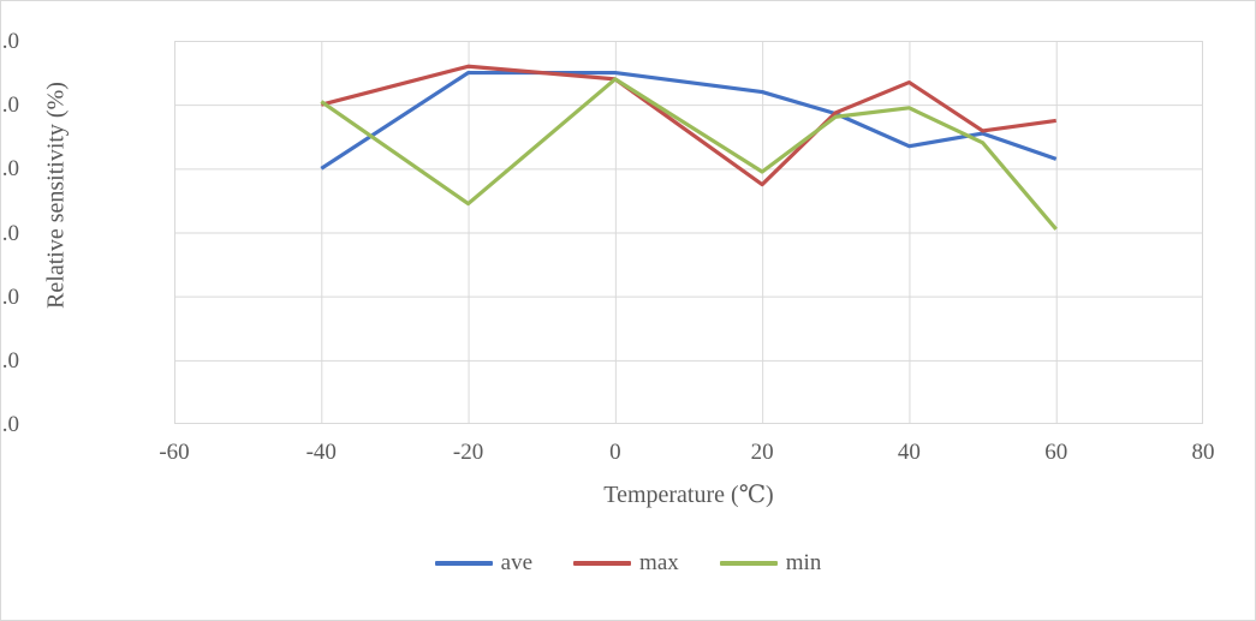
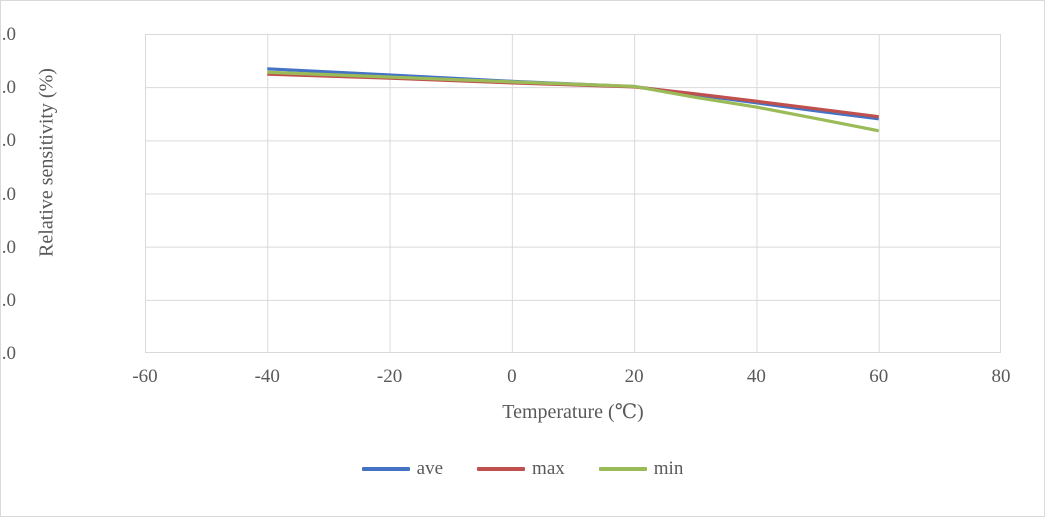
ave/-40: 80 -> 107
max/-40: 100 -> 105
min/-40: 101 -> 106
ave/-20: 110 -> 105
max/-20: 112 -> 103
min/-20: 69 -> 104
ave/0: 110 -> 102
max/0: 108 -> 102
min/0: 108 -> 102
ave/20: 104 -> 100
max/20: 75 -> 100
min/20: 79 -> 100
ave/40: 87 -> 94
max/40: 107 -> 95
min/40: 99 -> 92
ave/60: 83 -> 88
max/60: 95 -> 89
min/60: 61 -> 84
